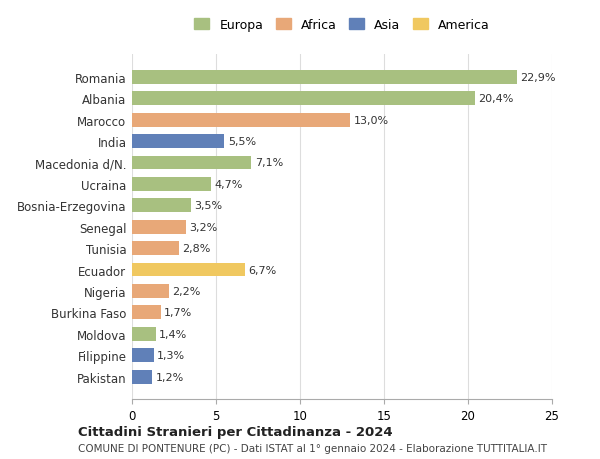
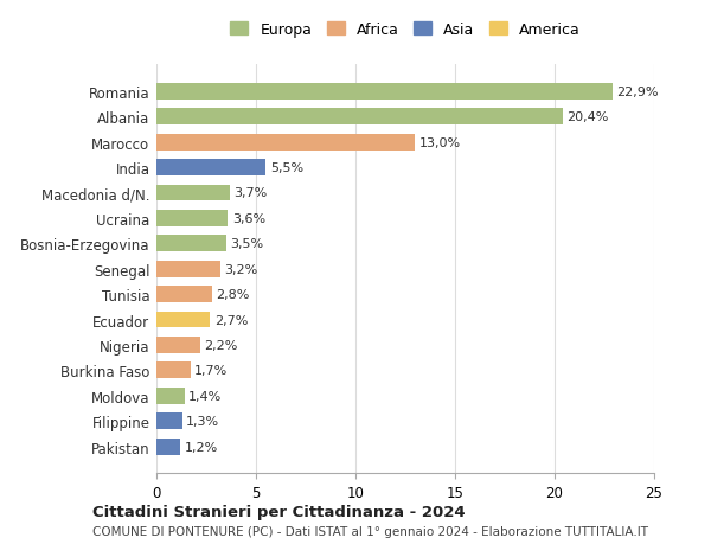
Macedonia d/N.: 7,1% -> 3,7%
Ucraina: 4,7% -> 3,6%
Ecuador: 6,7% -> 2,7%
